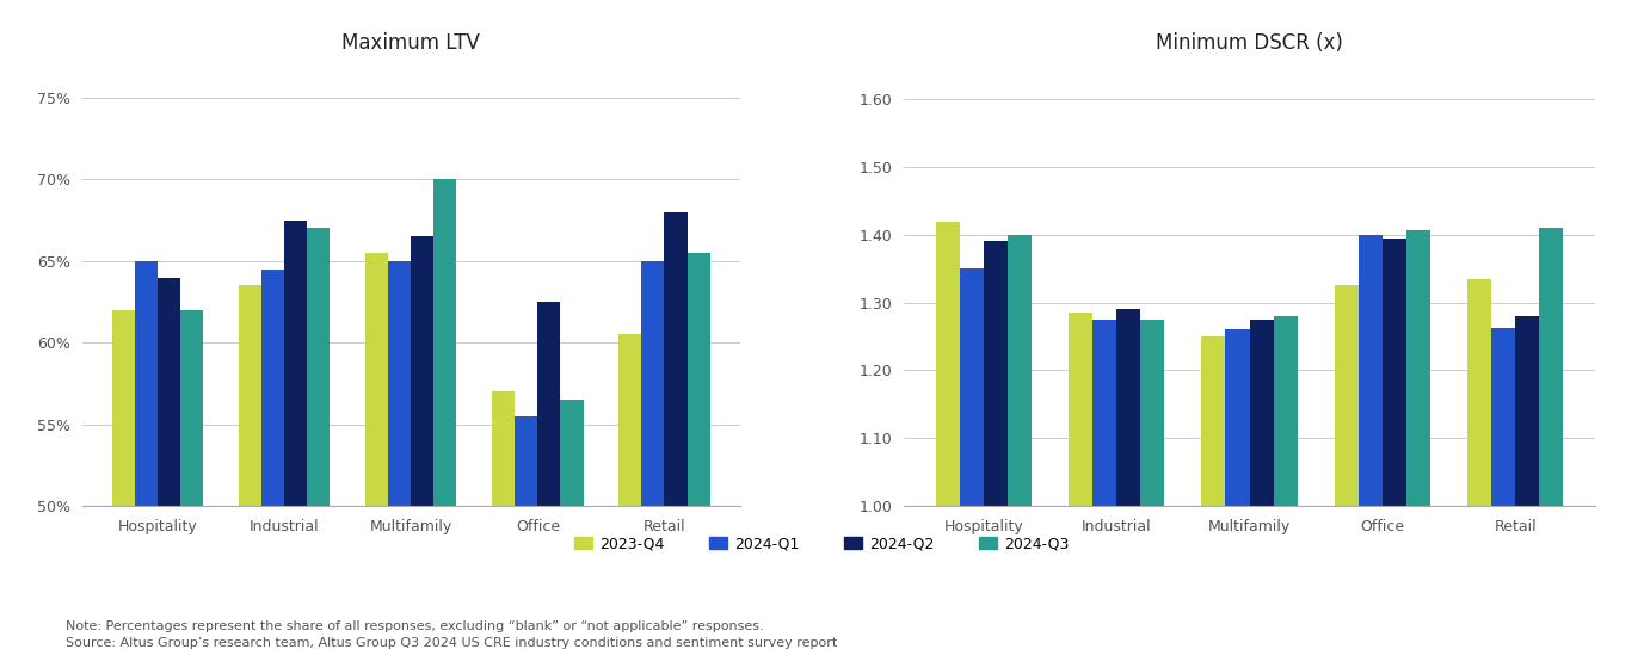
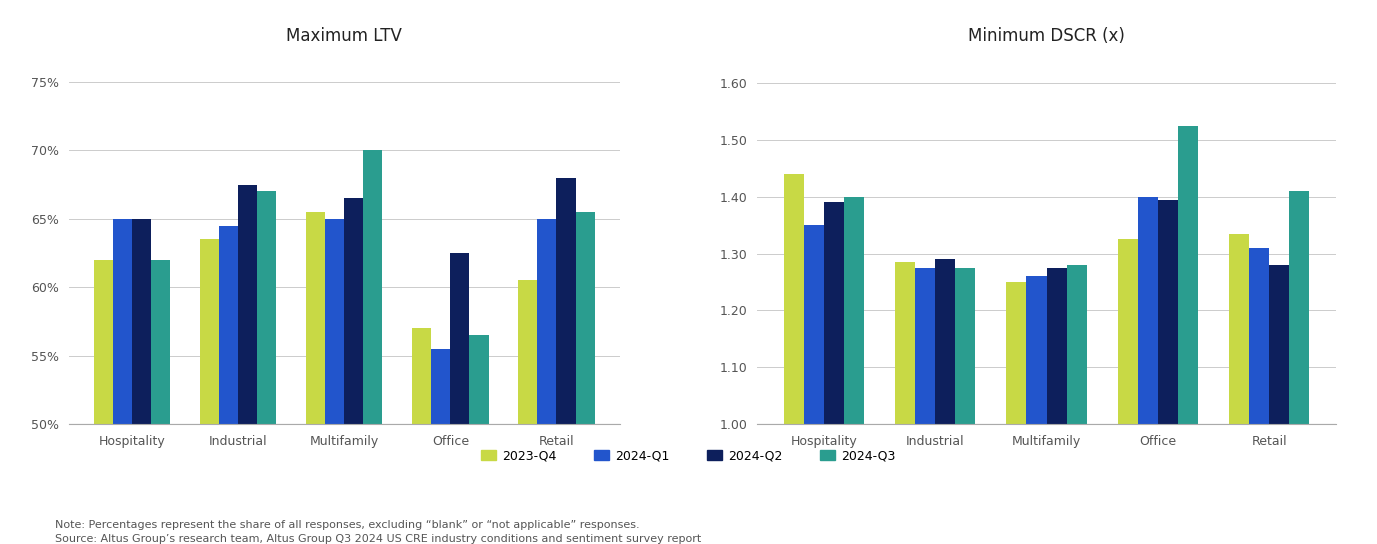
Maximum LTV/2024-Q2/Hospitality: 64.0% -> 65.0%
Minimum DSCR (x)/2023-Q4/Hospitality: 1.418 -> 1.440
Minimum DSCR (x)/2024-Q3/Office: 1.406 -> 1.525
Minimum DSCR (x)/2024-Q1/Retail: 1.262 -> 1.310
